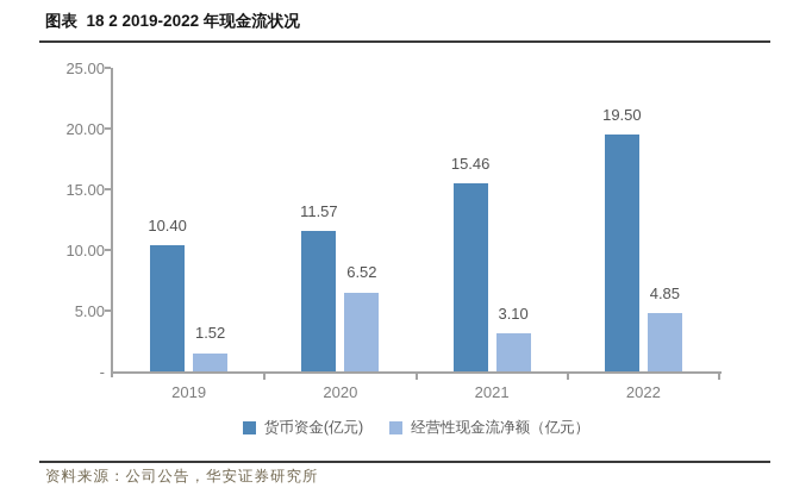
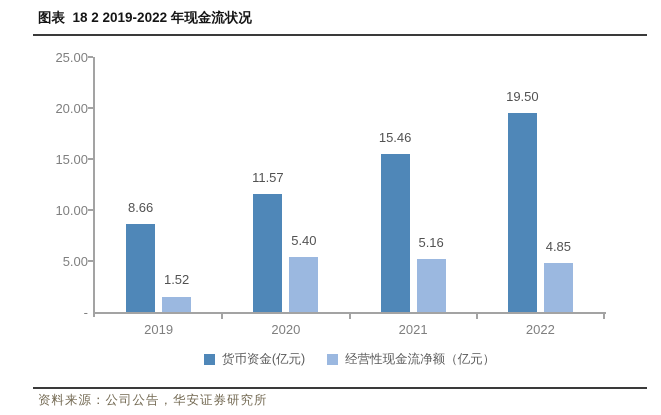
货币资金(亿元)/2019: 10.40 -> 8.66
经营性现金流净额（亿元）/2020: 6.52 -> 5.40
经营性现金流净额（亿元）/2021: 3.10 -> 5.16
